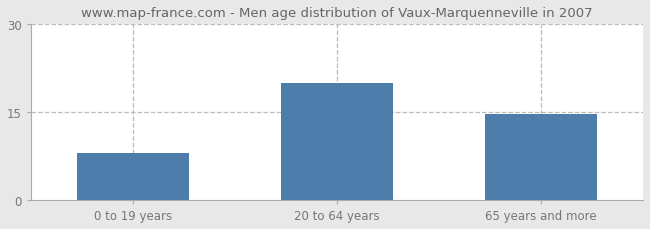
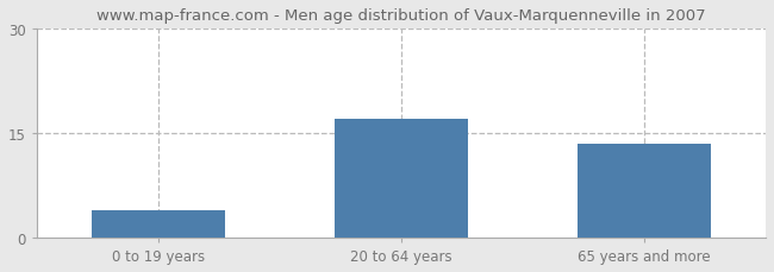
0 to 19 years: 8.0 -> 4.0
20 to 64 years: 20.0 -> 17.0
65 years and more: 14.6 -> 13.5
